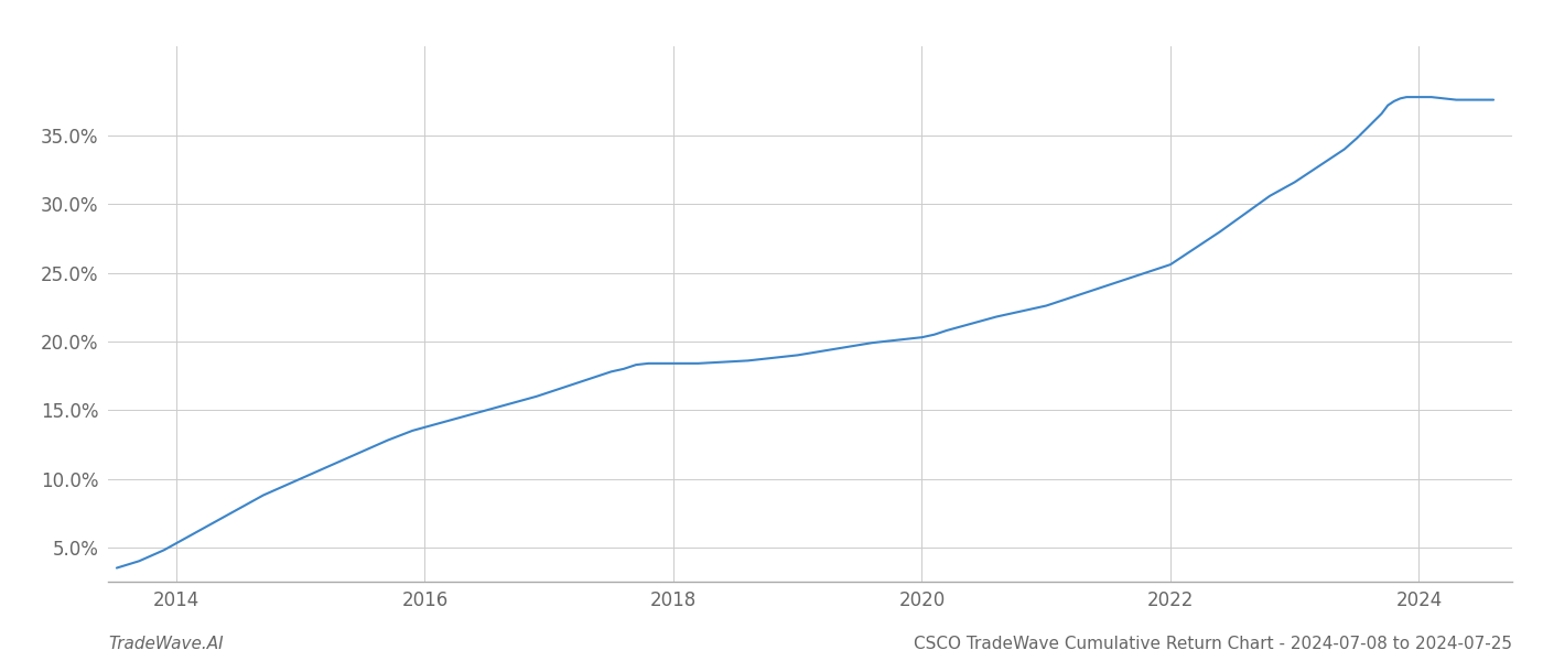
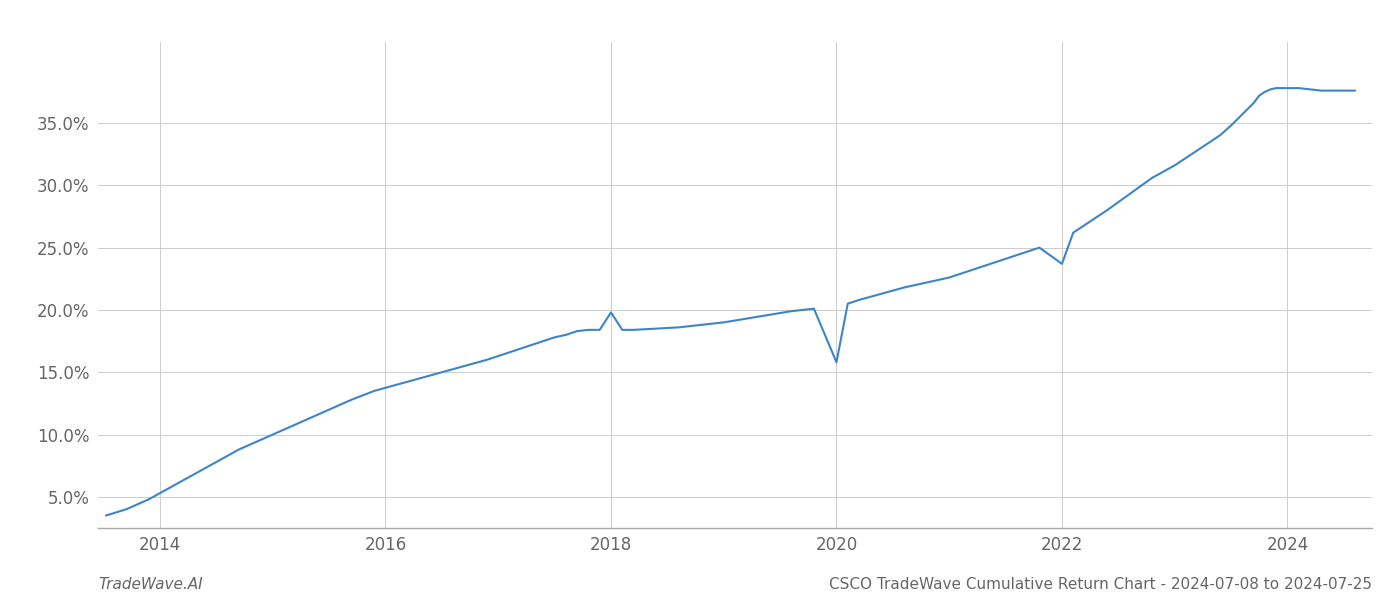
2018: 18.4% -> 19.8%
2020: 20.3% -> 15.8%
2022: 25.6% -> 23.7%
